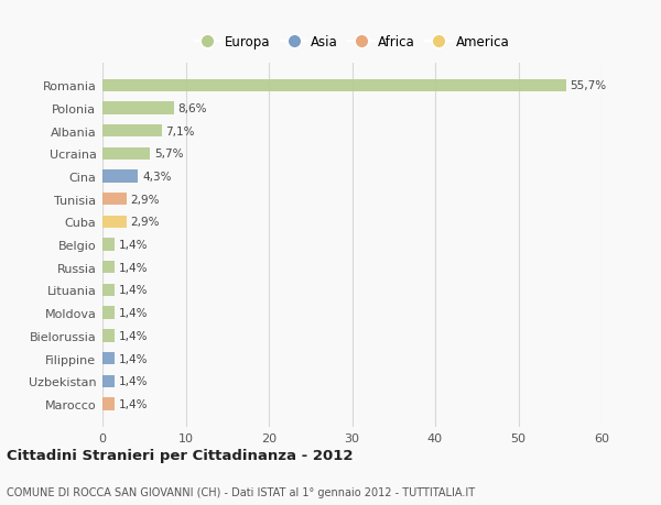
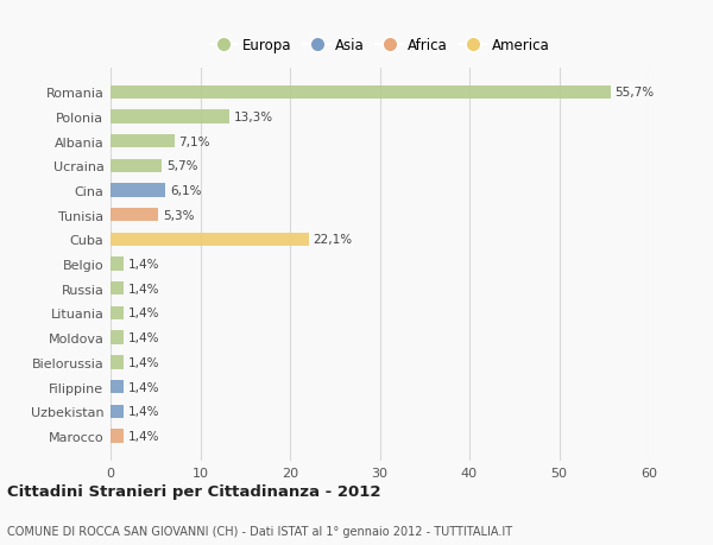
Polonia: 8,6% -> 13,3%
Cina: 4,3% -> 6,1%
Tunisia: 2,9% -> 5,3%
Cuba: 2,9% -> 22,1%
